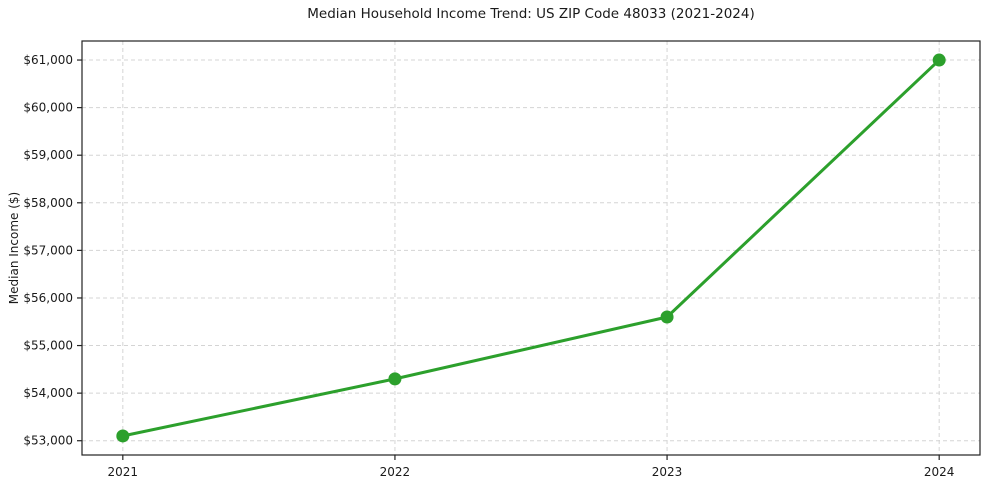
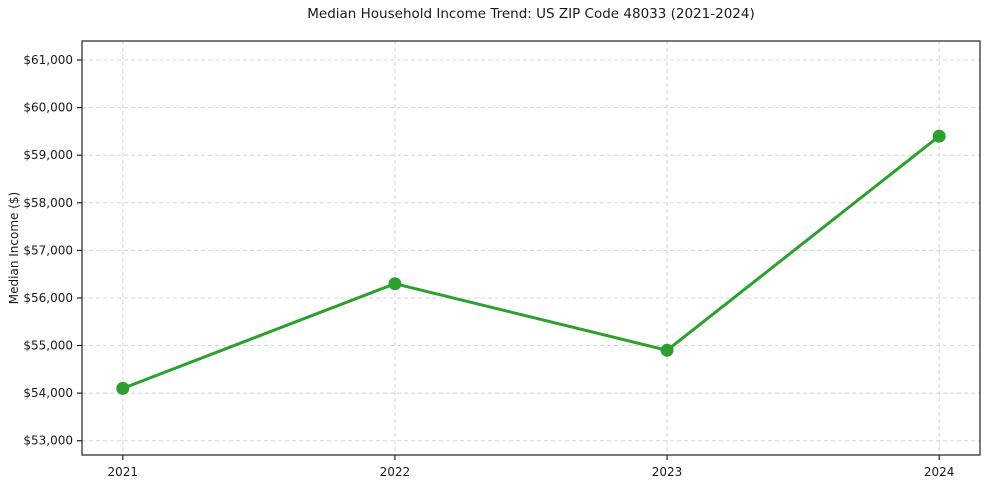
2021: $53100 -> $54100
2022: $54300 -> $56300
2023: $55600 -> $54900
2024: $61000 -> $59400
